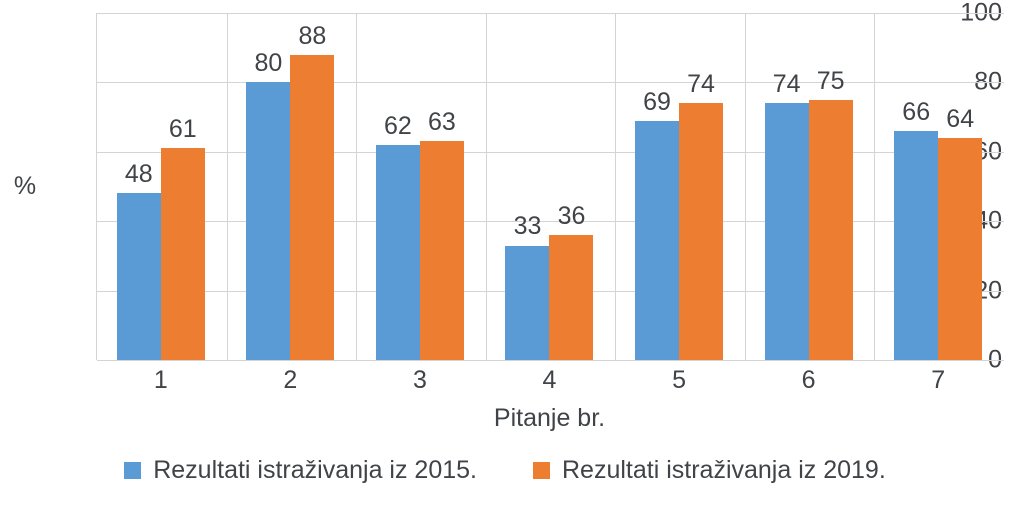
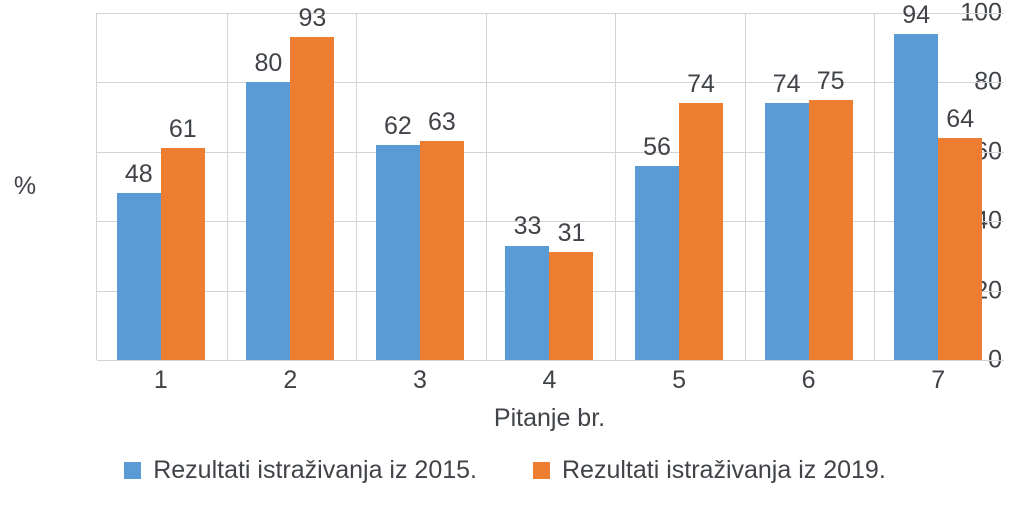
Rezultati istraživanja iz 2019./2: 88 -> 93
Rezultati istraživanja iz 2019./4: 36 -> 31
Rezultati istraživanja iz 2015./5: 69 -> 56
Rezultati istraživanja iz 2015./7: 66 -> 94
